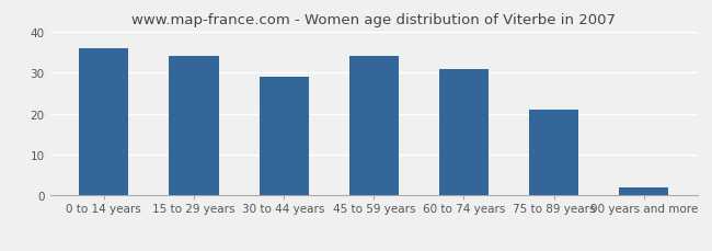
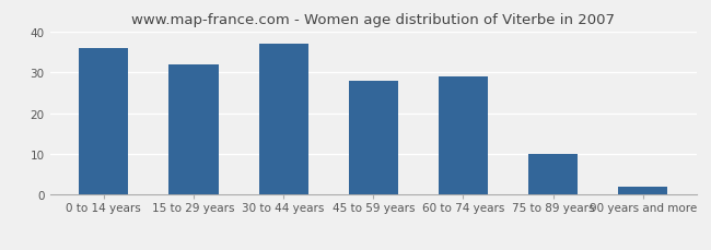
15 to 29 years: 34 -> 32
30 to 44 years: 29 -> 37
45 to 59 years: 34 -> 28
60 to 74 years: 31 -> 29
75 to 89 years: 21 -> 10
